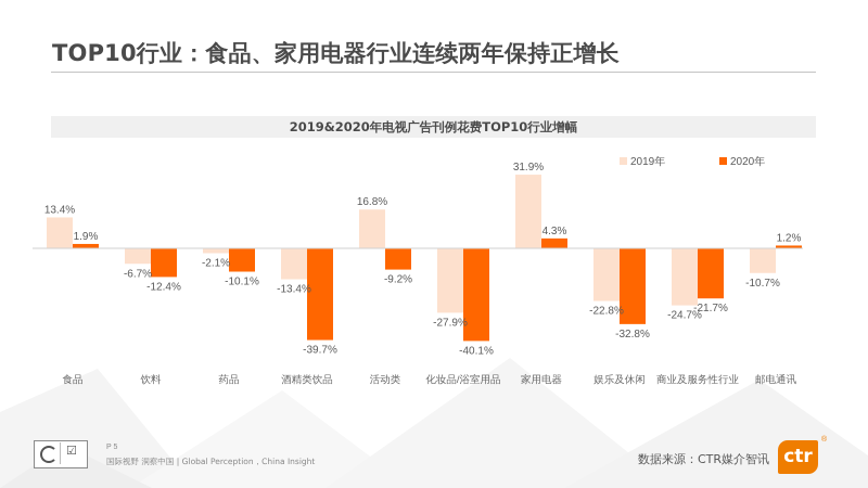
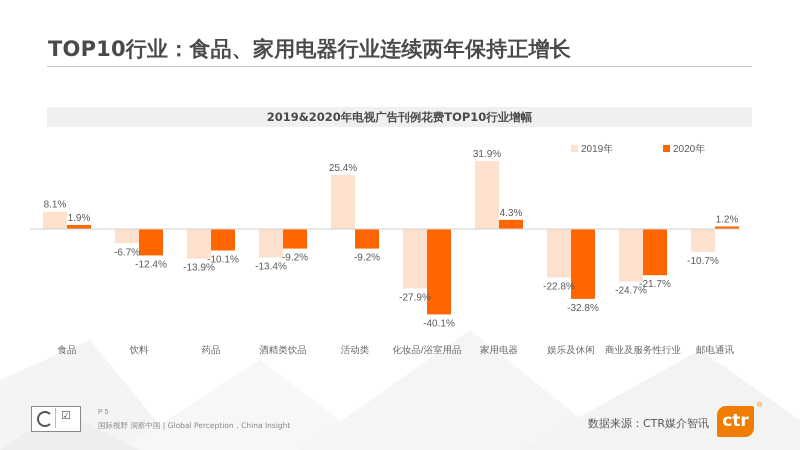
2019年/食品: 13.4% -> 8.1%
2019年/药品: -2.1% -> -13.9%
2020年/酒精类饮品: -39.7% -> -9.2%
2019年/活动类: 16.8% -> 25.4%
